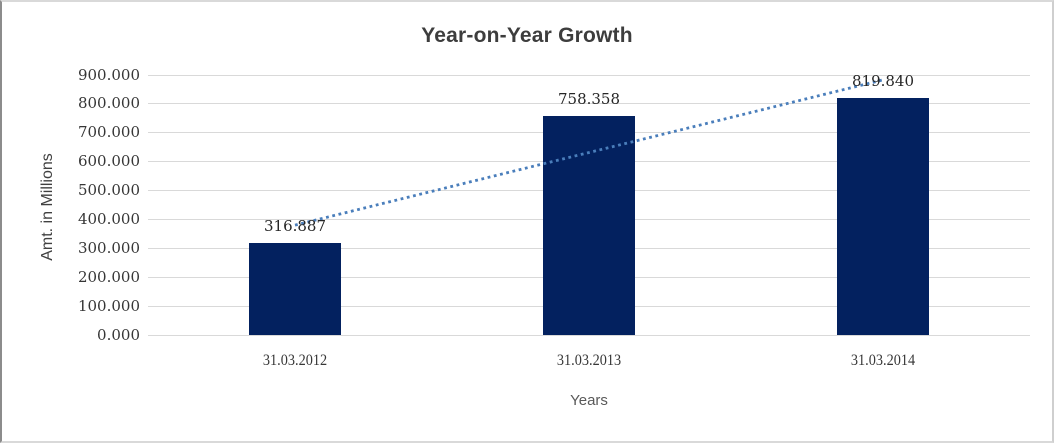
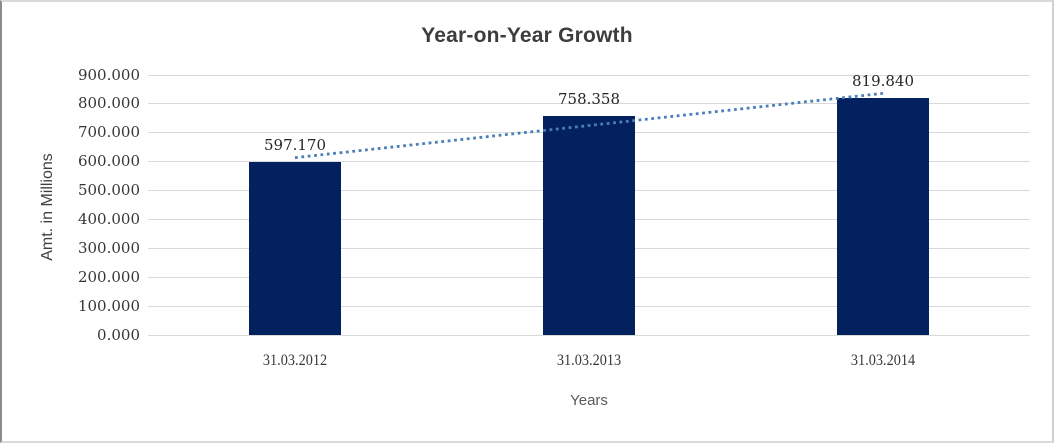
31.03.2012: 316.887 -> 597.170
